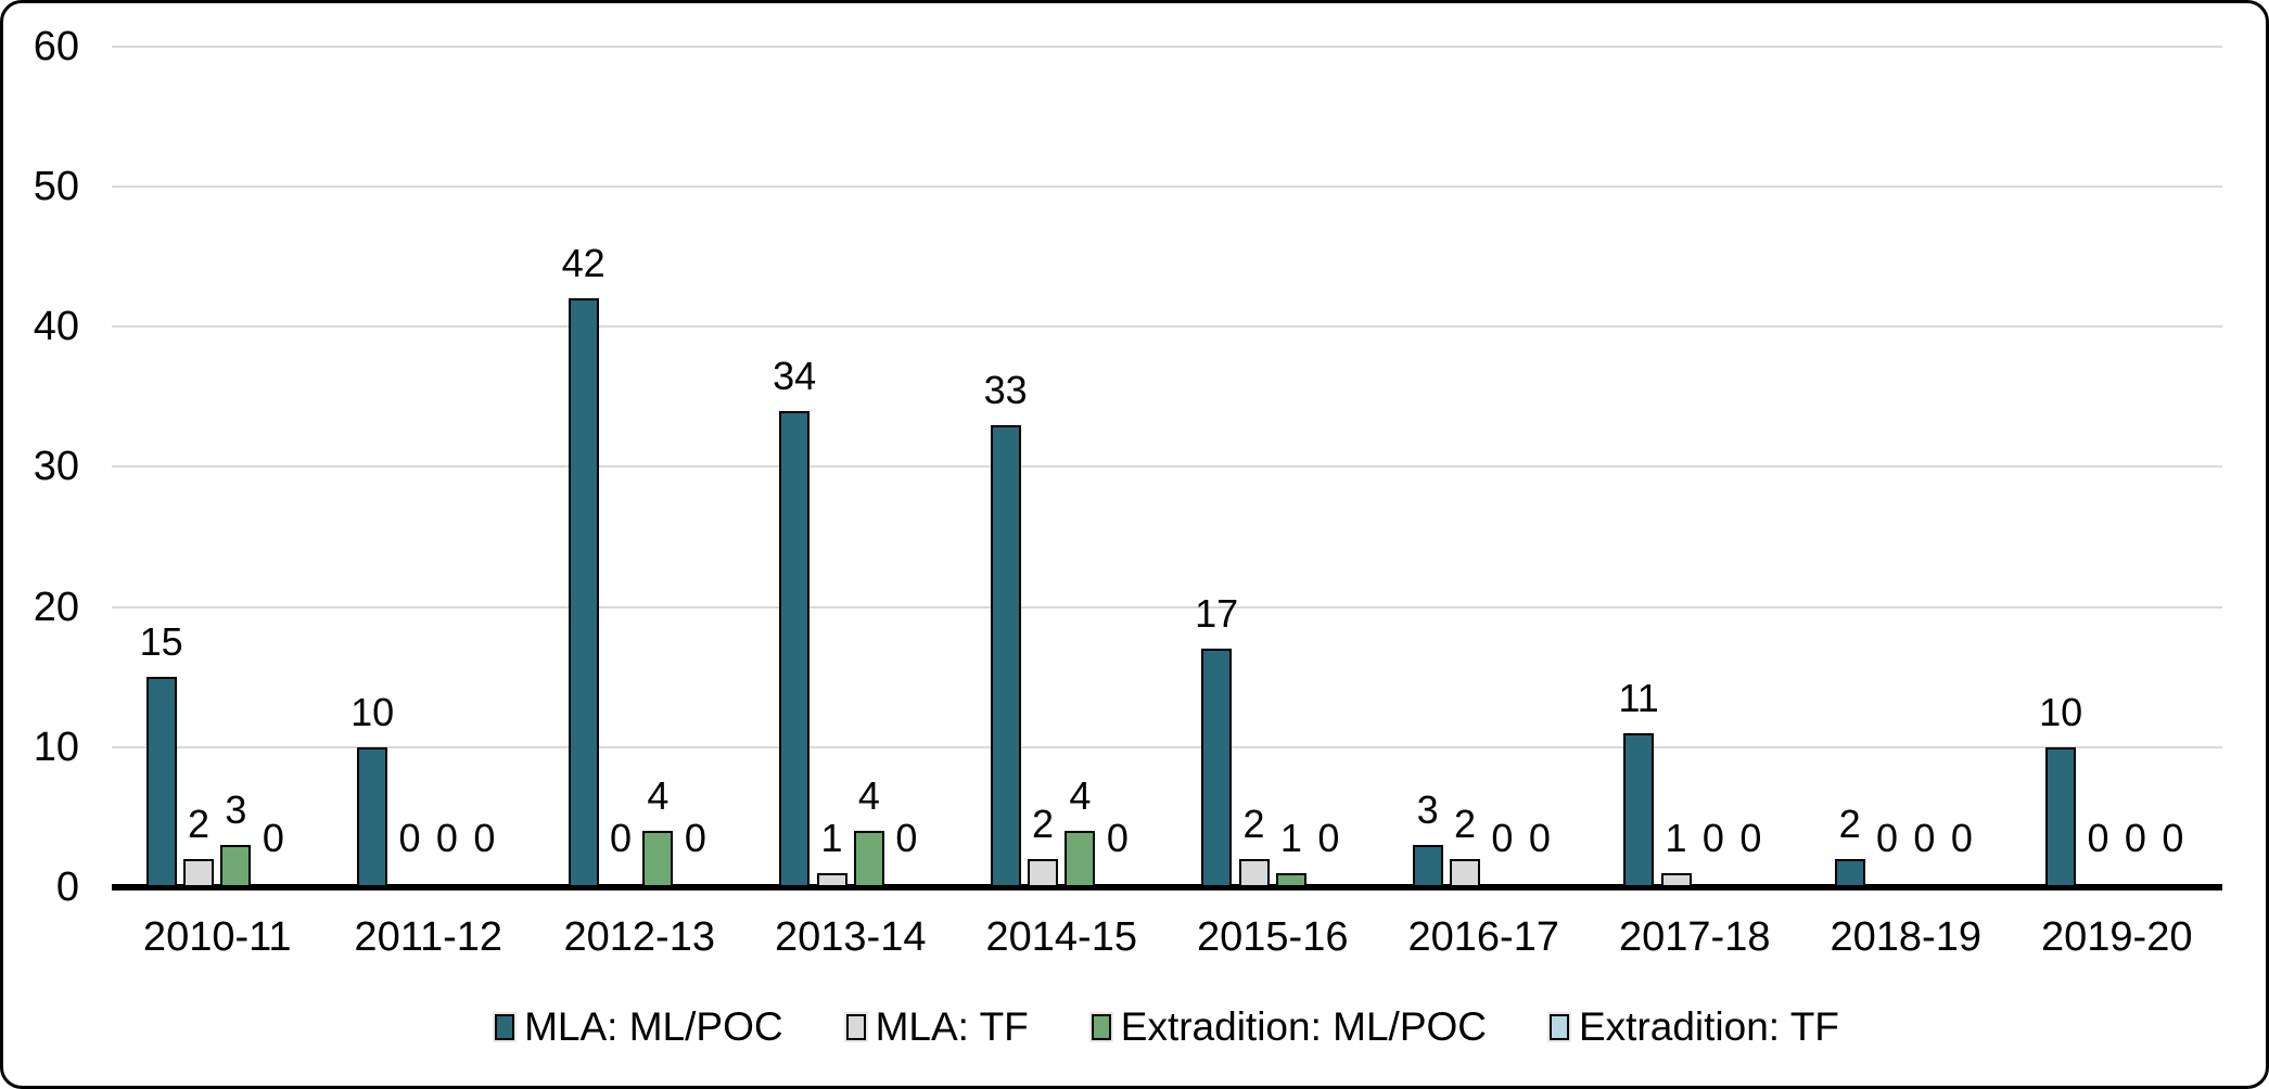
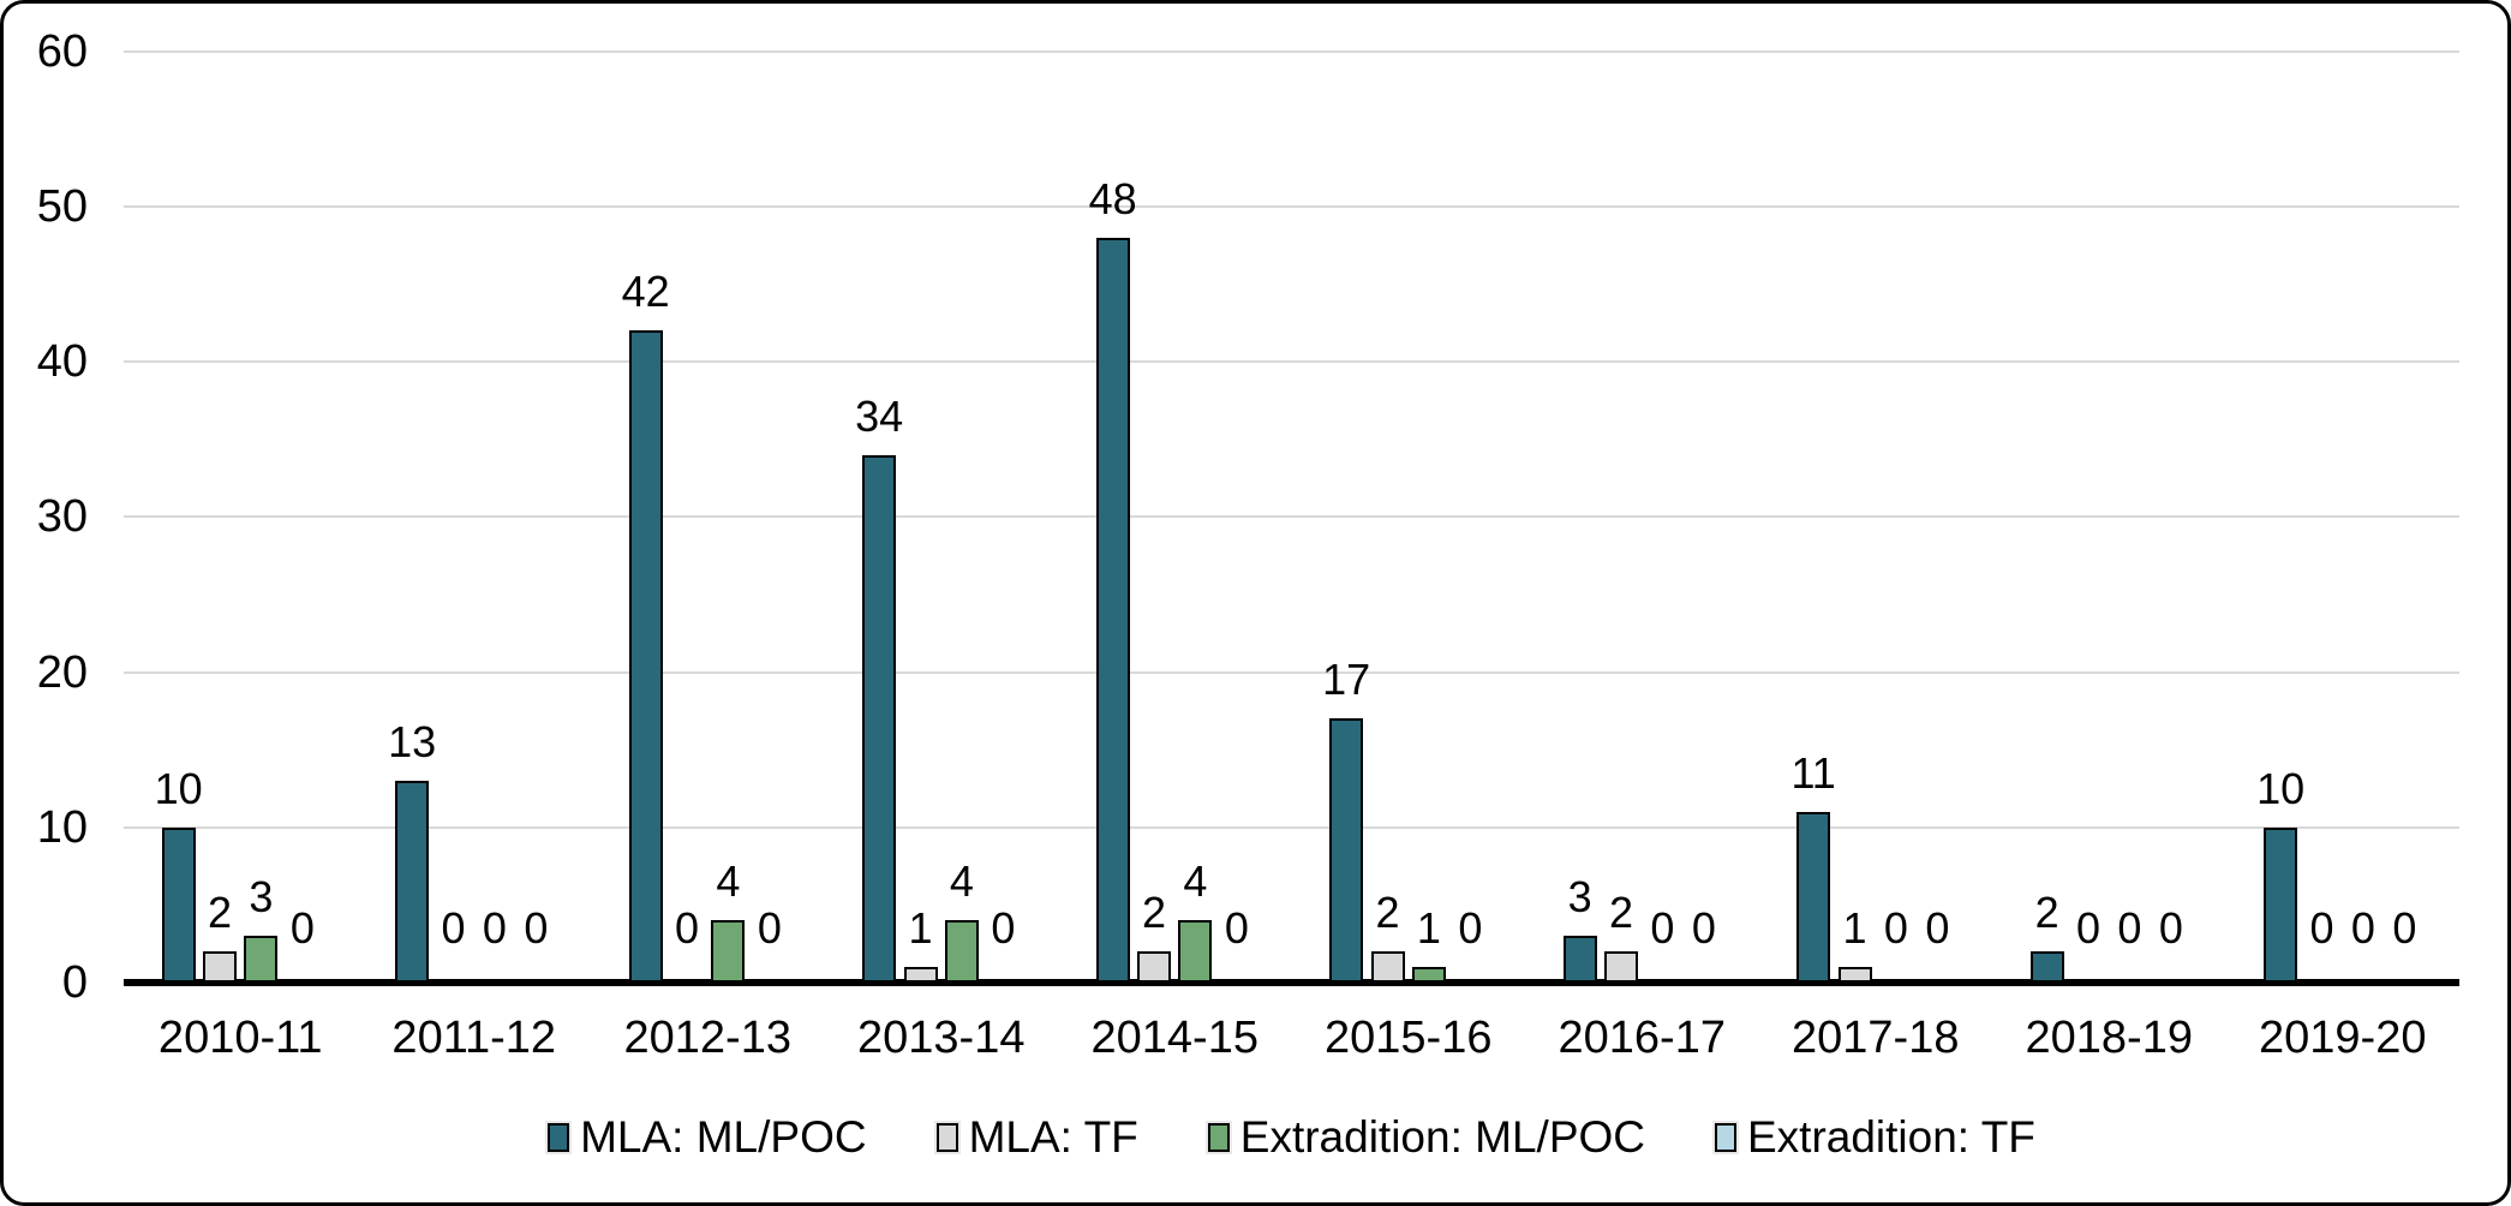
MLA: ML/POC/2010-11: 15 -> 10
MLA: ML/POC/2011-12: 10 -> 13
MLA: ML/POC/2014-15: 33 -> 48
